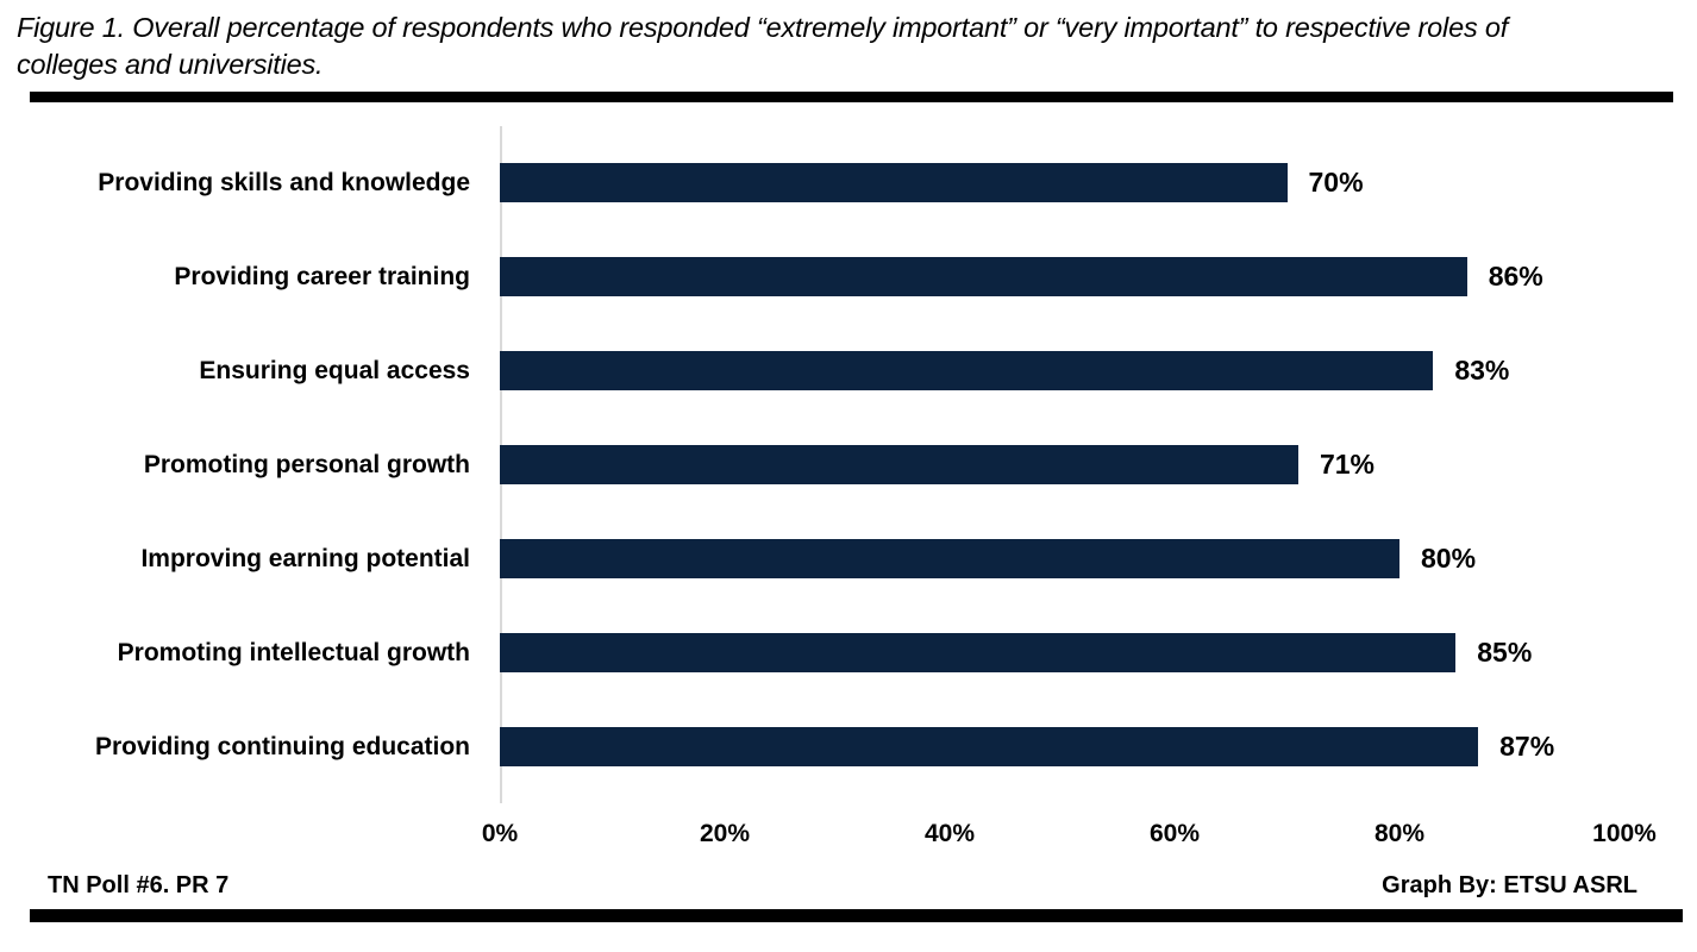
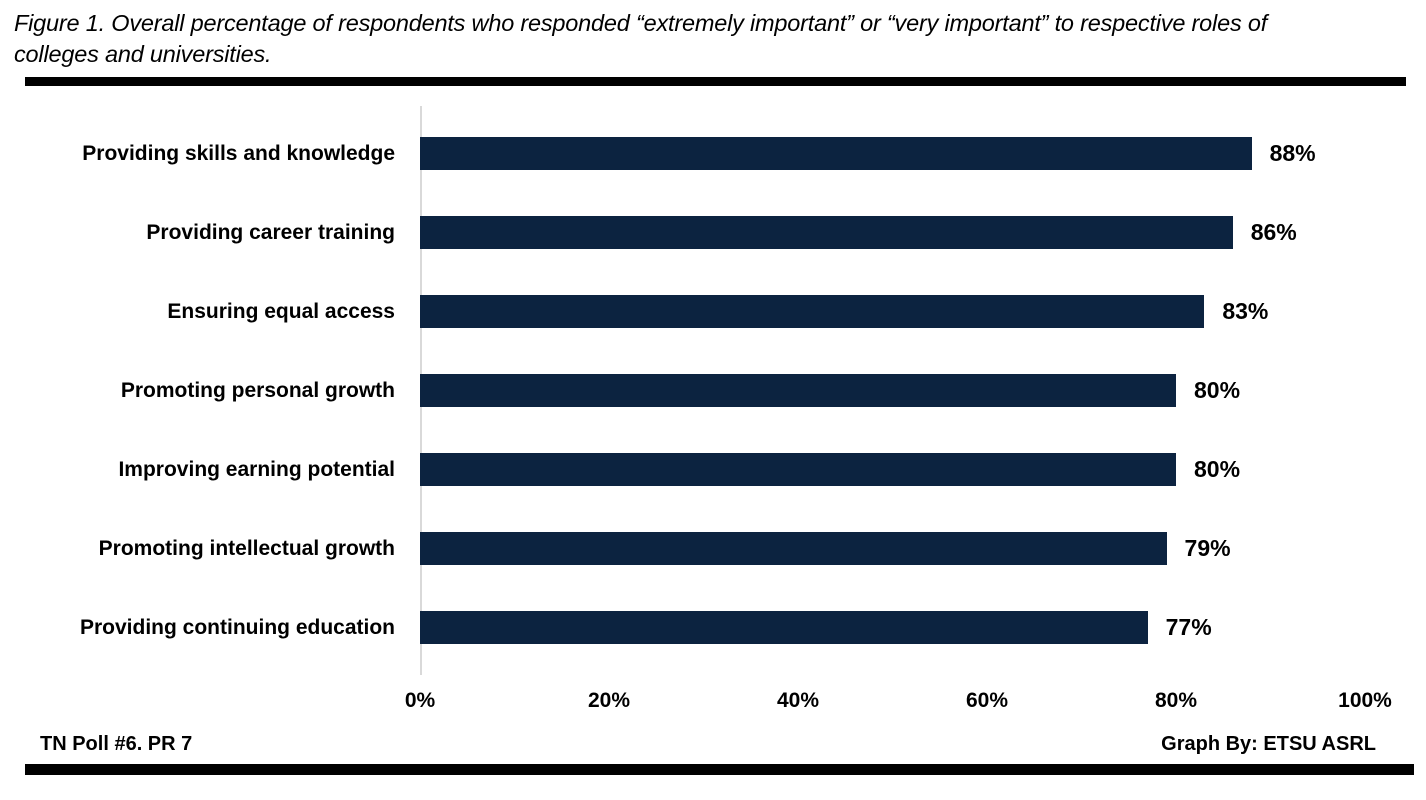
Providing skills and knowledge: 70% -> 88%
Promoting personal growth: 71% -> 80%
Promoting intellectual growth: 85% -> 79%
Providing continuing education: 87% -> 77%
